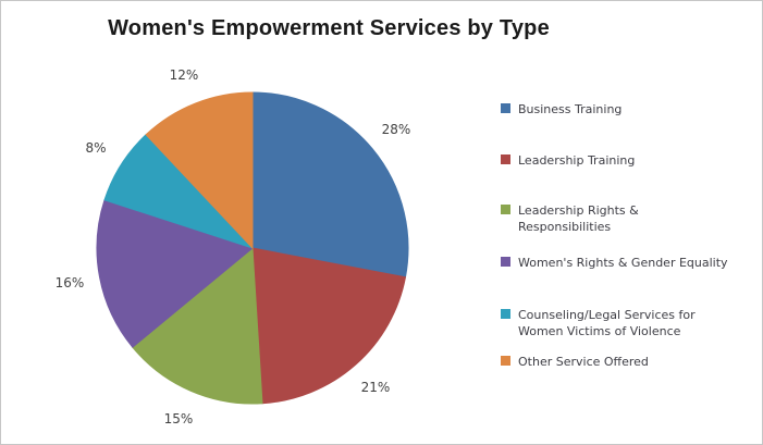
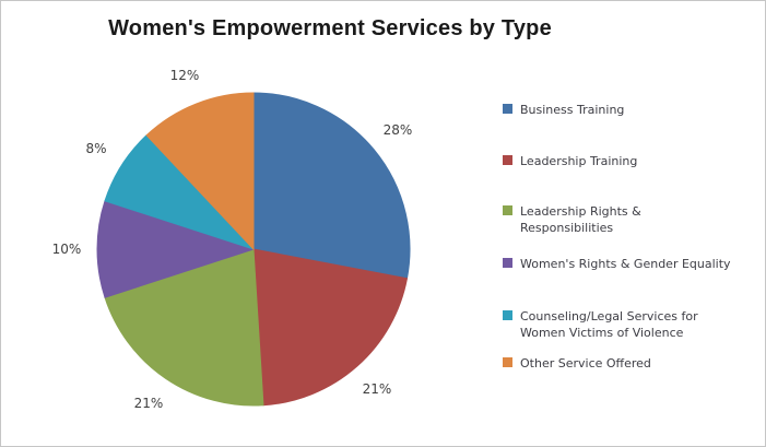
Leadership Rights & Responsibilities: 15% -> 21%
Women's Rights & Gender Equality: 16% -> 10%
